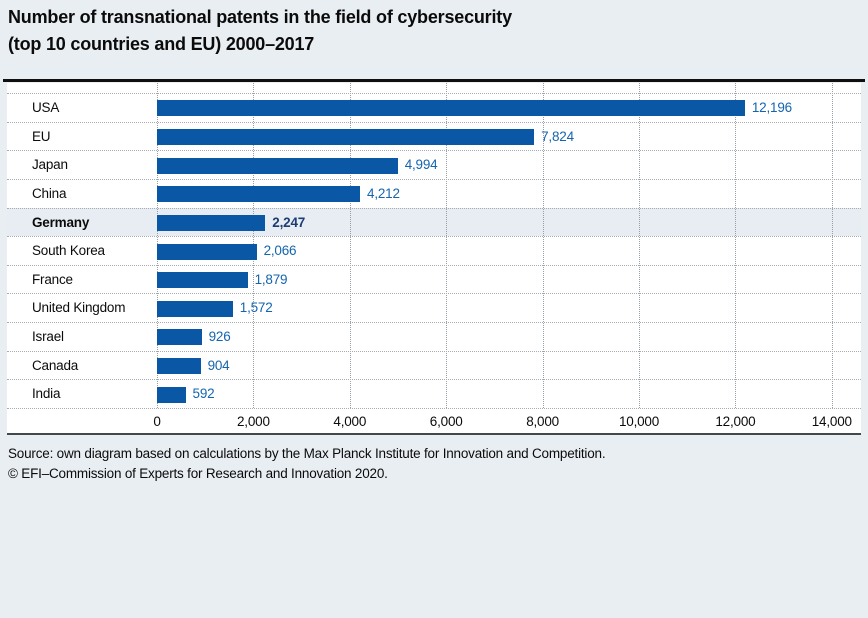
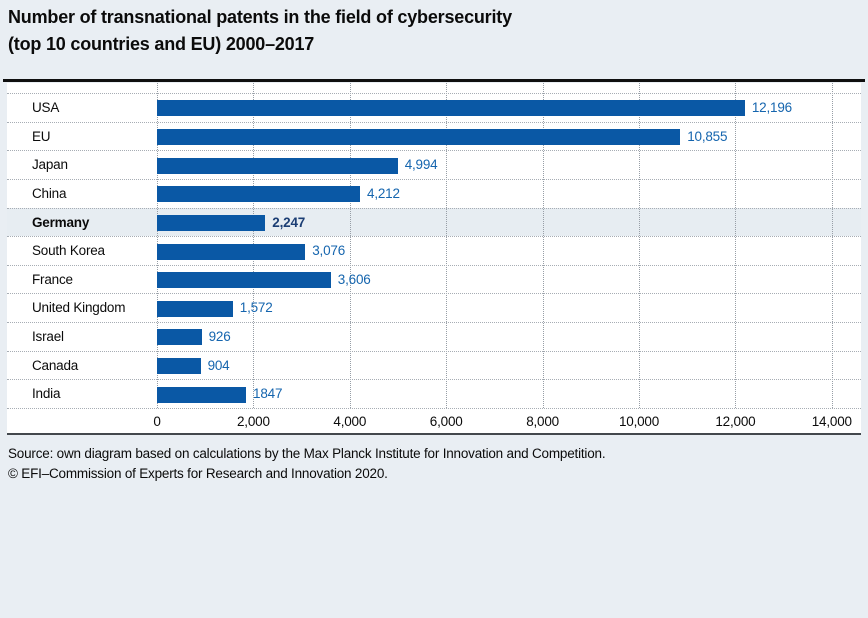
EU: 7,824 -> 10,855
South Korea: 2,066 -> 3,076
France: 1,879 -> 3,606
India: 592 -> 1847
